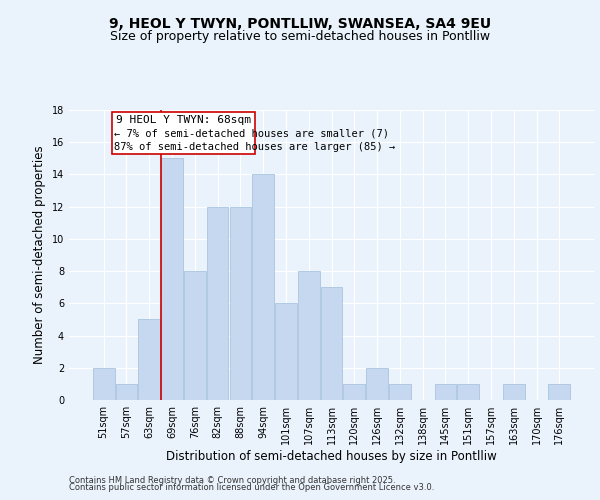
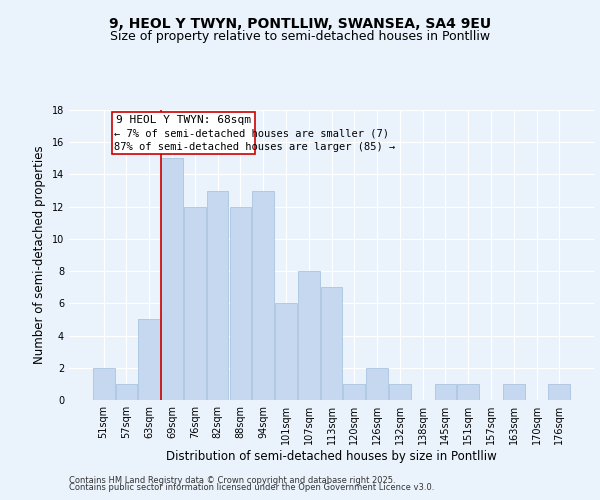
76sqm: 8 -> 12
82sqm: 12 -> 13
94sqm: 14 -> 13
